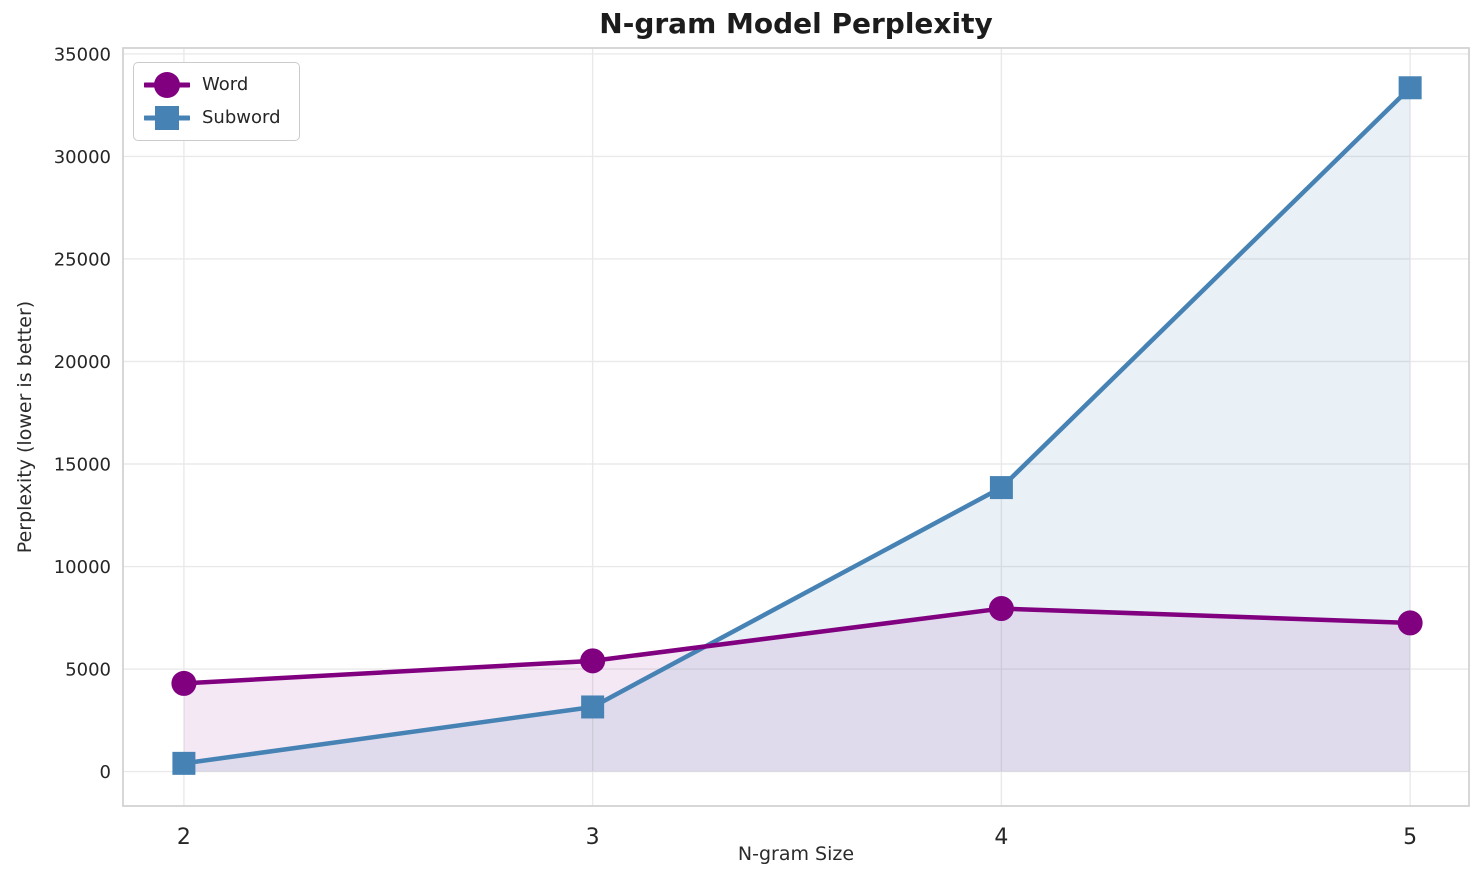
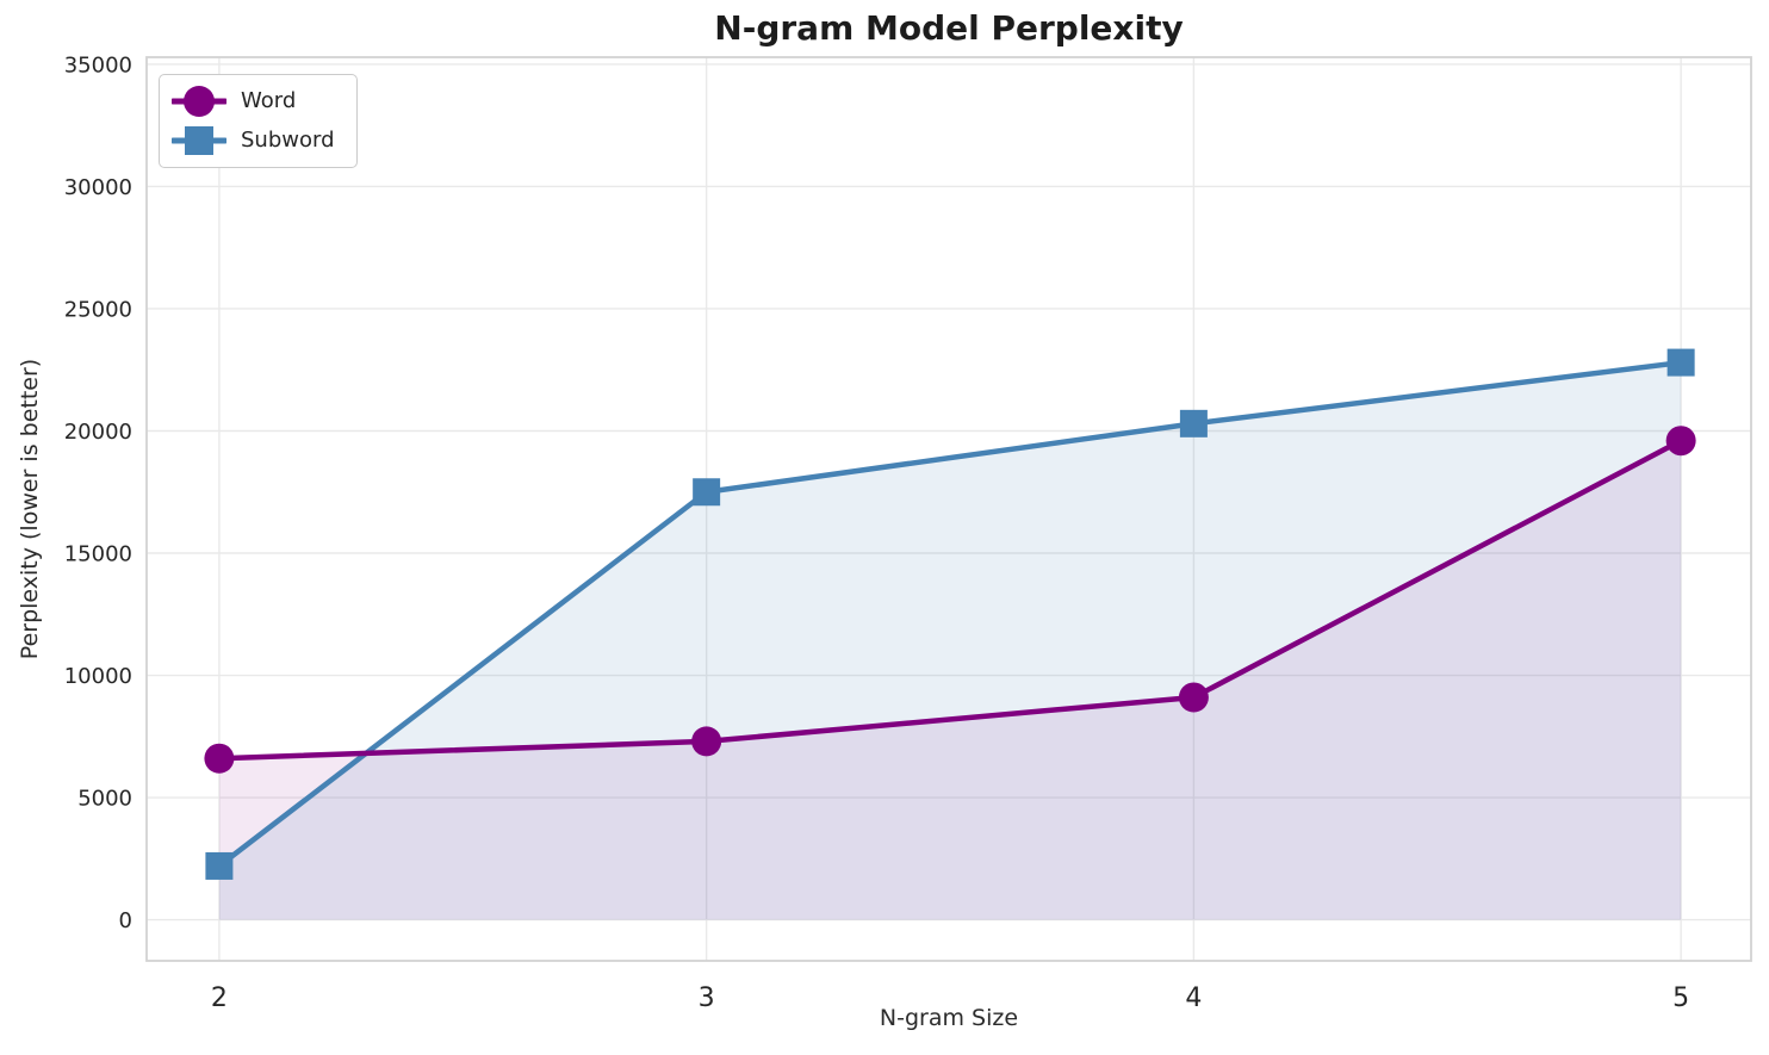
Word/2: 4300 -> 6600
Subword/2: 400 -> 2200
Word/3: 5400 -> 7300
Subword/3: 3200 -> 17500
Word/4: 8000 -> 9100
Subword/4: 13800 -> 20300
Word/5: 7200 -> 19600
Subword/5: 33400 -> 22800
